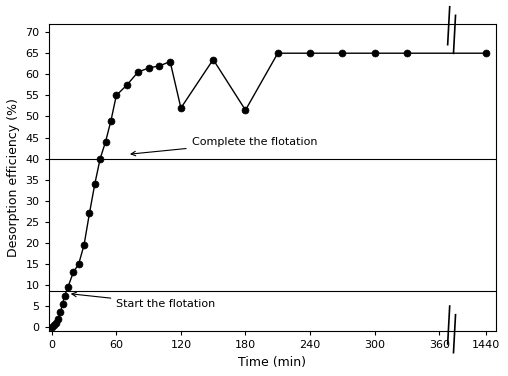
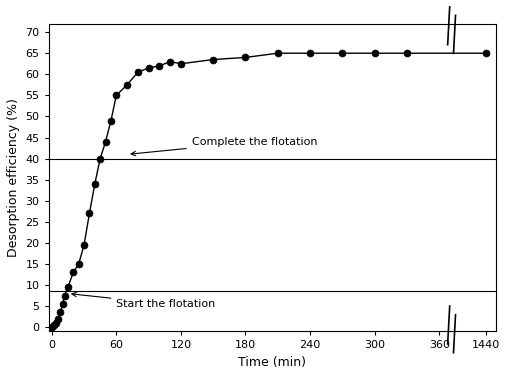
120: 52.0 -> 62.5
180: 51.5 -> 64.0
